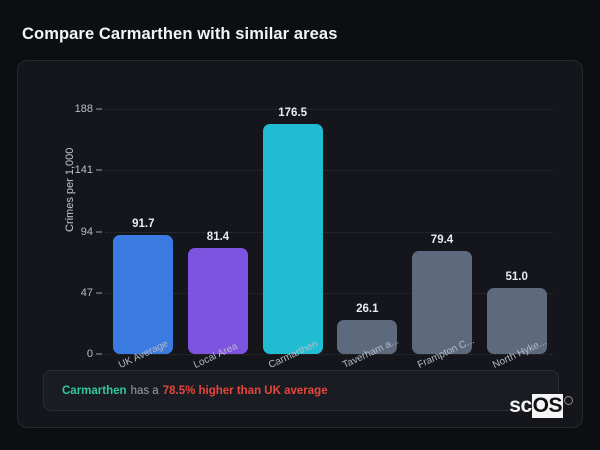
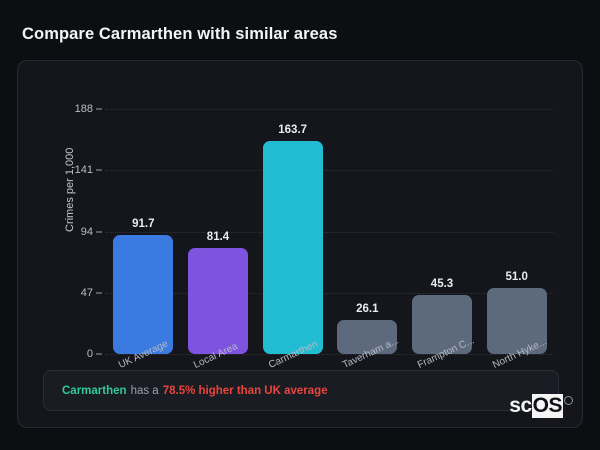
Carmarthen: 176.5 -> 163.7
Frampton C...: 79.4 -> 45.3
